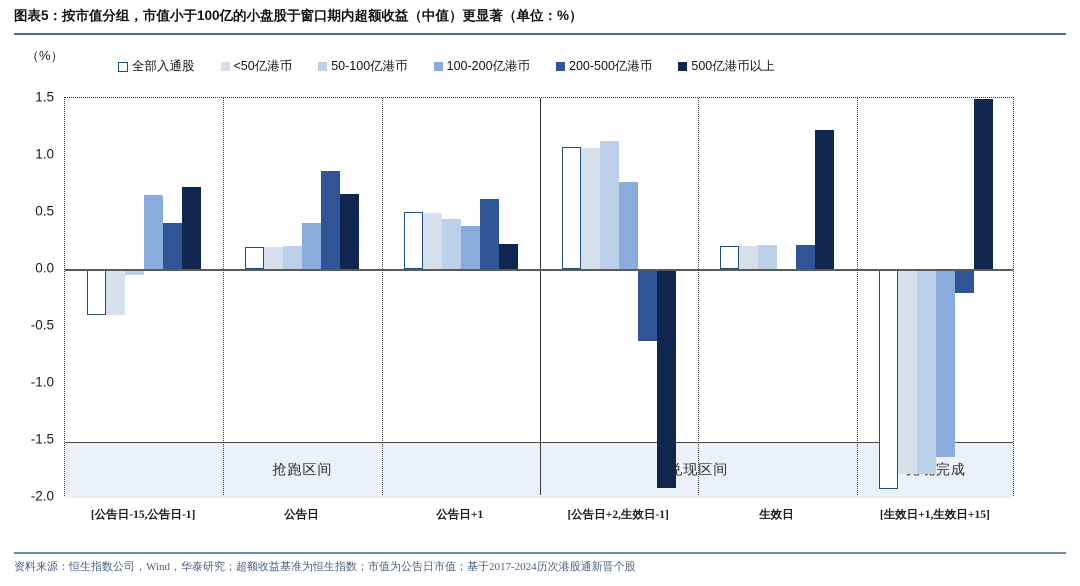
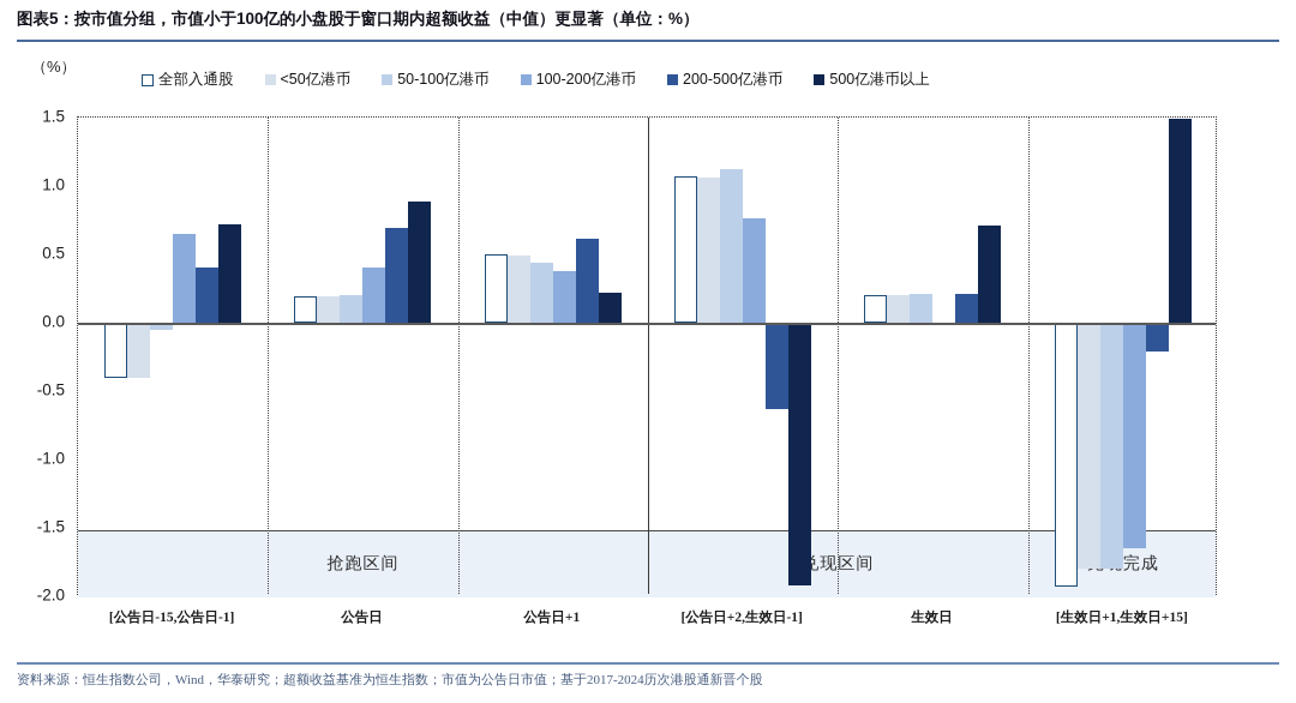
200-500亿港币/公告日: 0.86 -> 0.69
500亿港币以上/公告日: 0.66 -> 0.89
500亿港币以上/生效日: 1.22 -> 0.71
